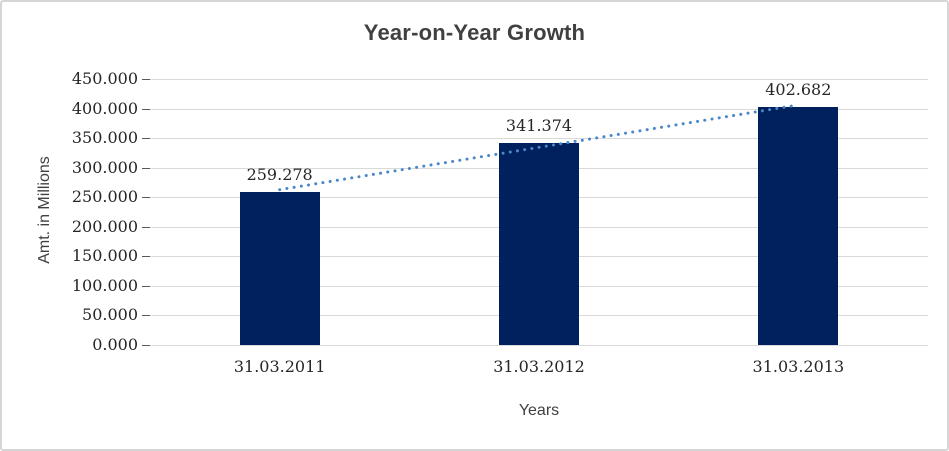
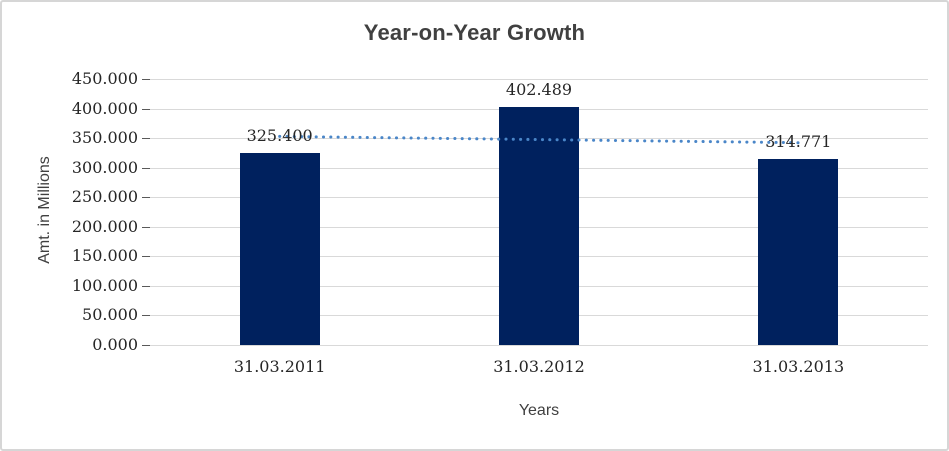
31.03.2011: 259.278 -> 325.400
31.03.2012: 341.374 -> 402.489
31.03.2013: 402.682 -> 314.771
